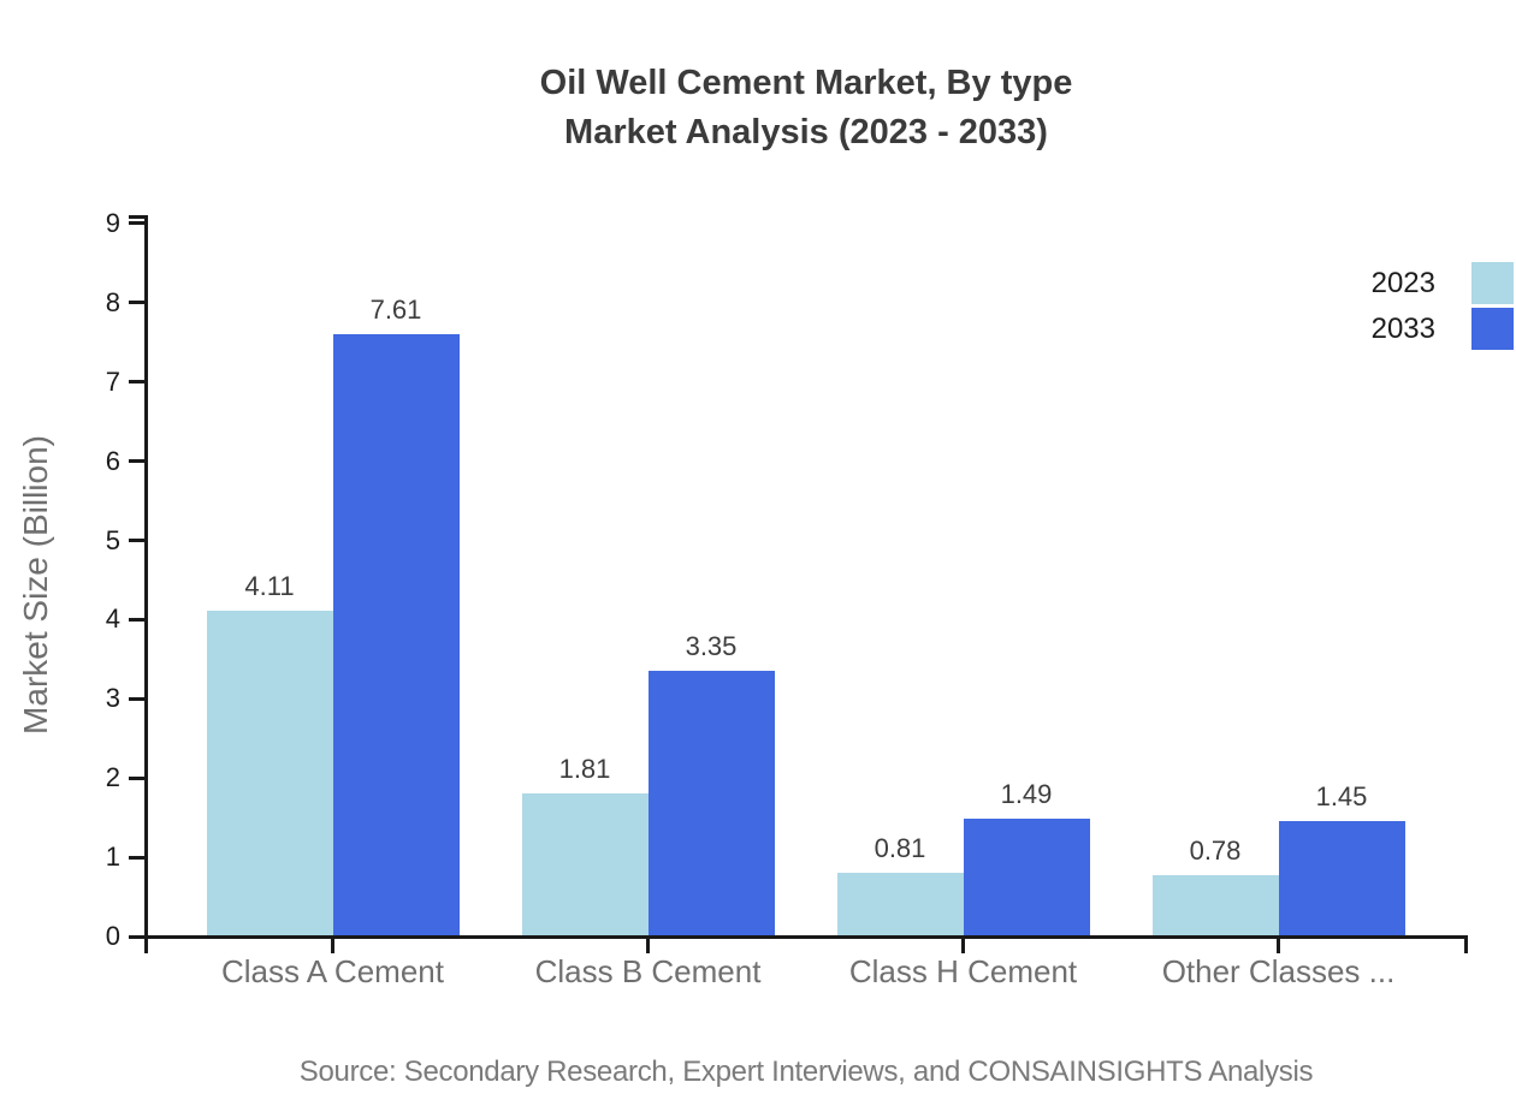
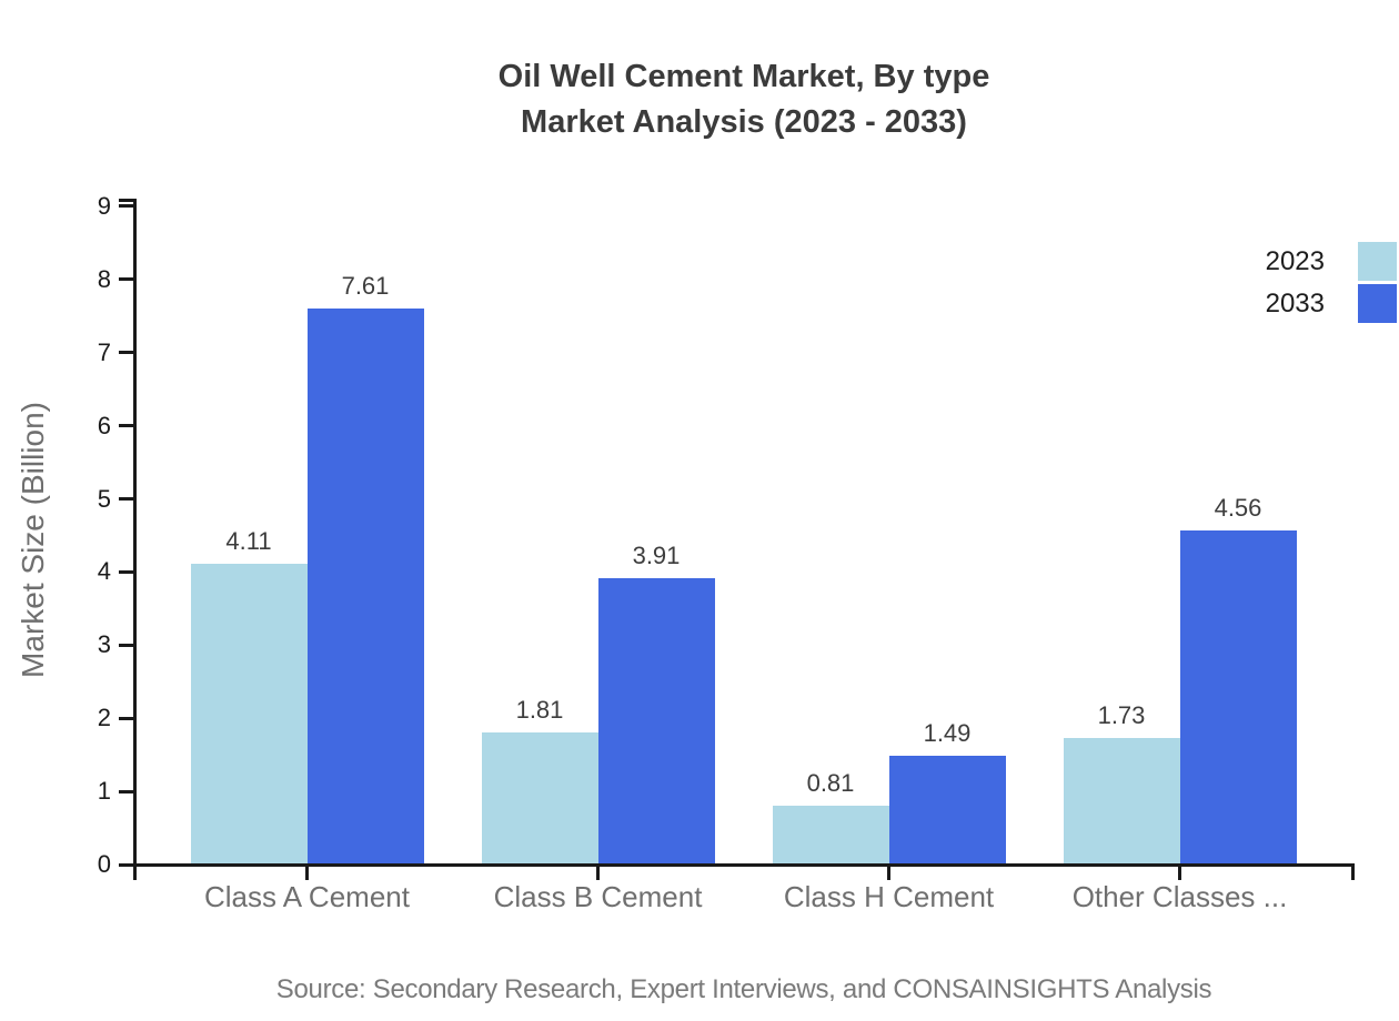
2033/Class B Cement: 3.35 -> 3.91
2023/Other Classes ...: 0.78 -> 1.73
2033/Other Classes ...: 1.45 -> 4.56
